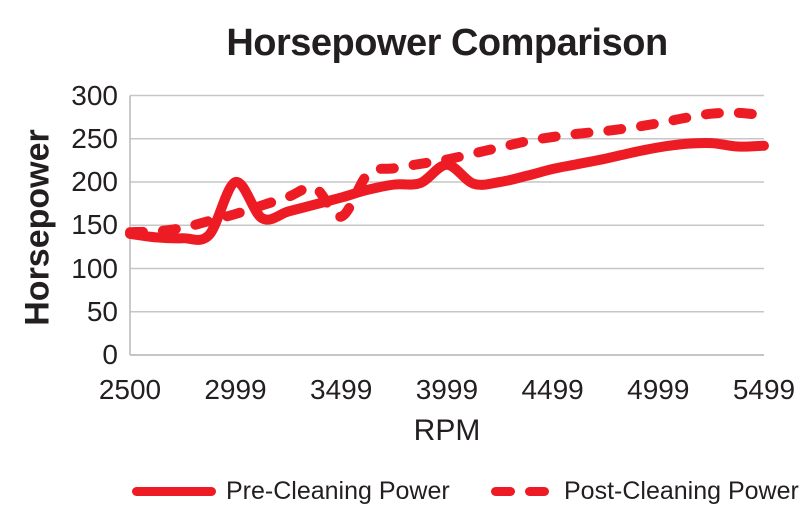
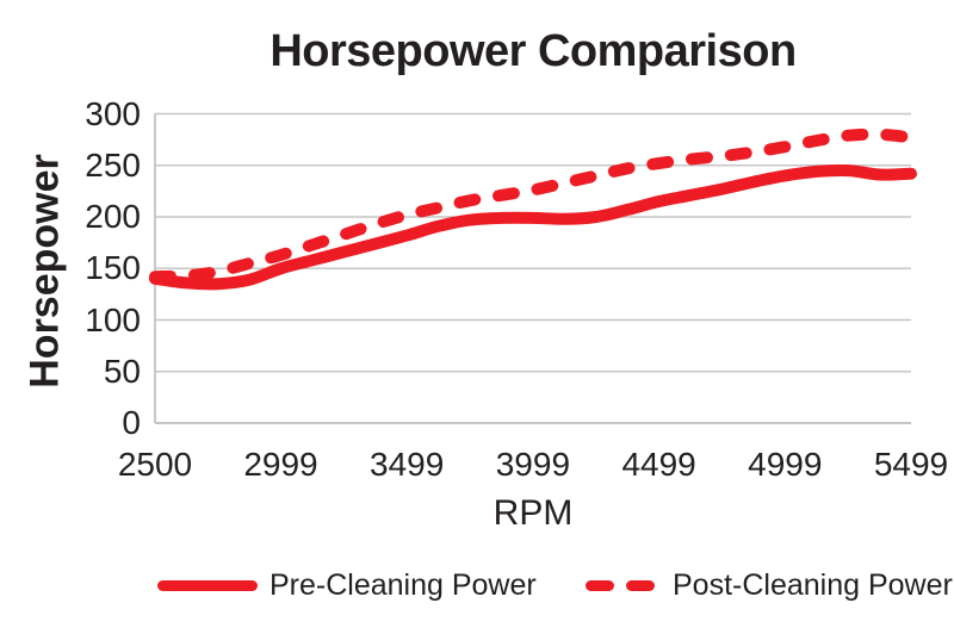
Pre-Cleaning Power/2999: 200 -> 150
Post-Cleaning Power/3499: 160 -> 200
Pre-Cleaning Power/3999: 220 -> 200
